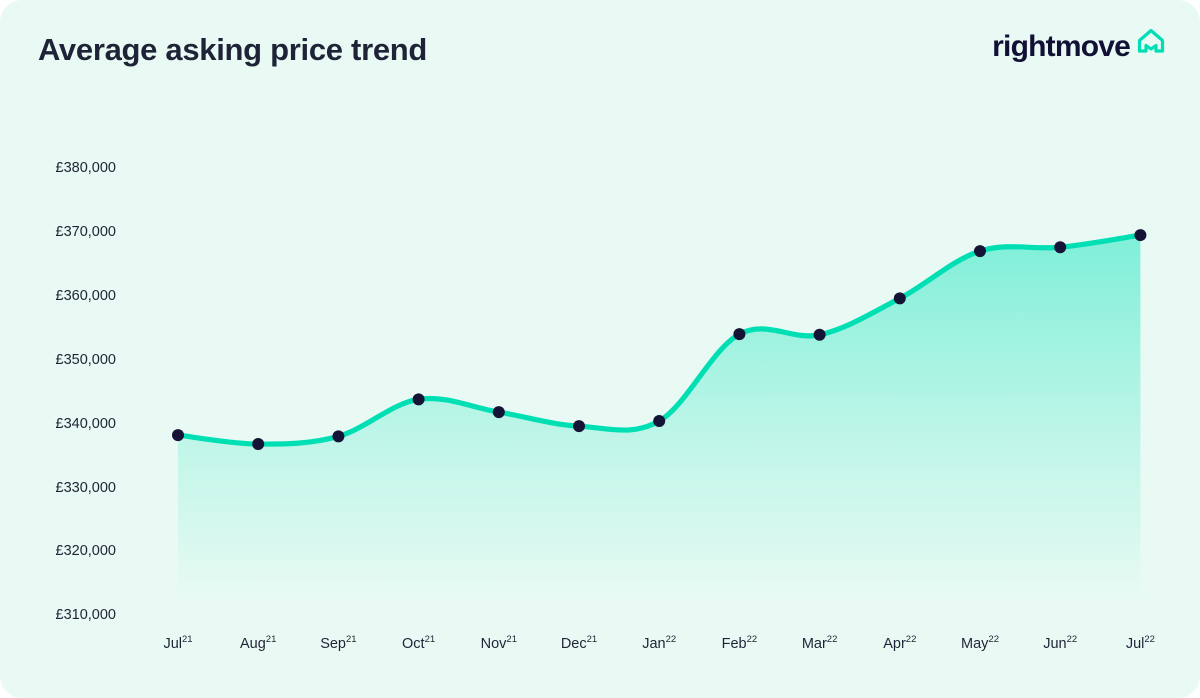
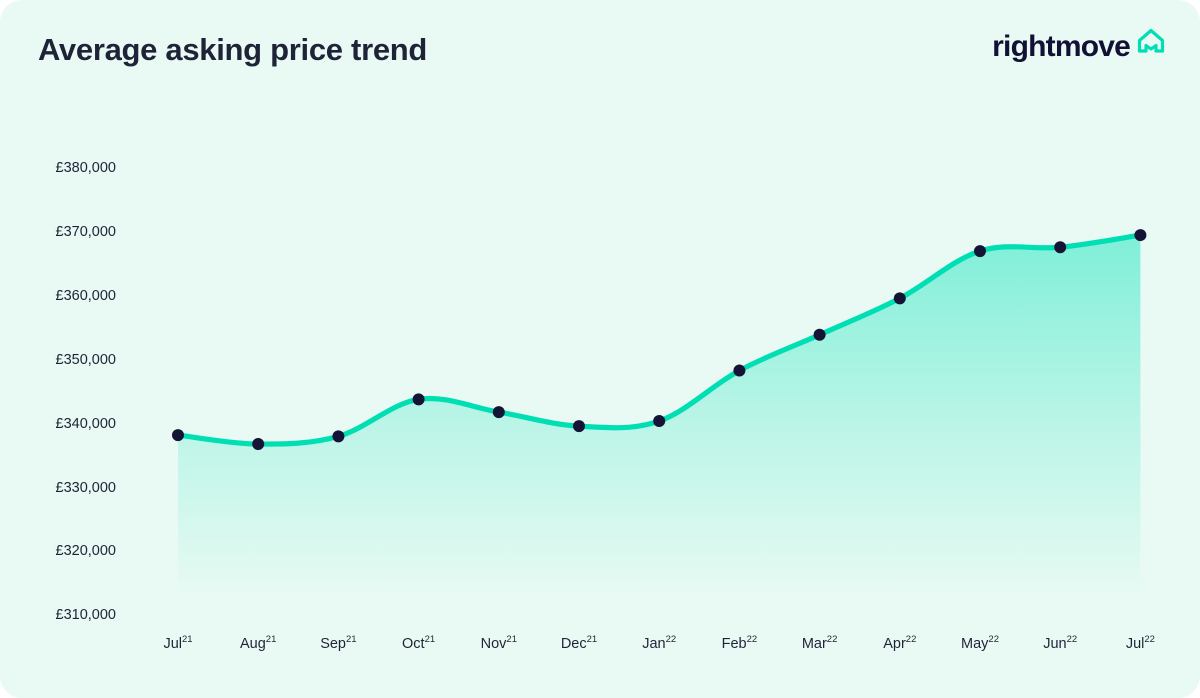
Feb22: £354000 -> £348000
